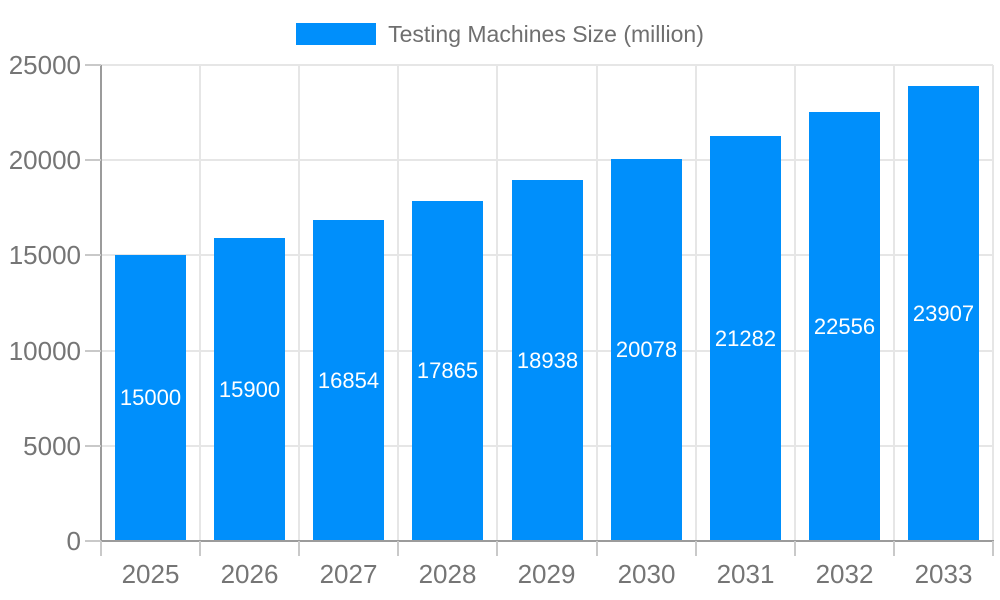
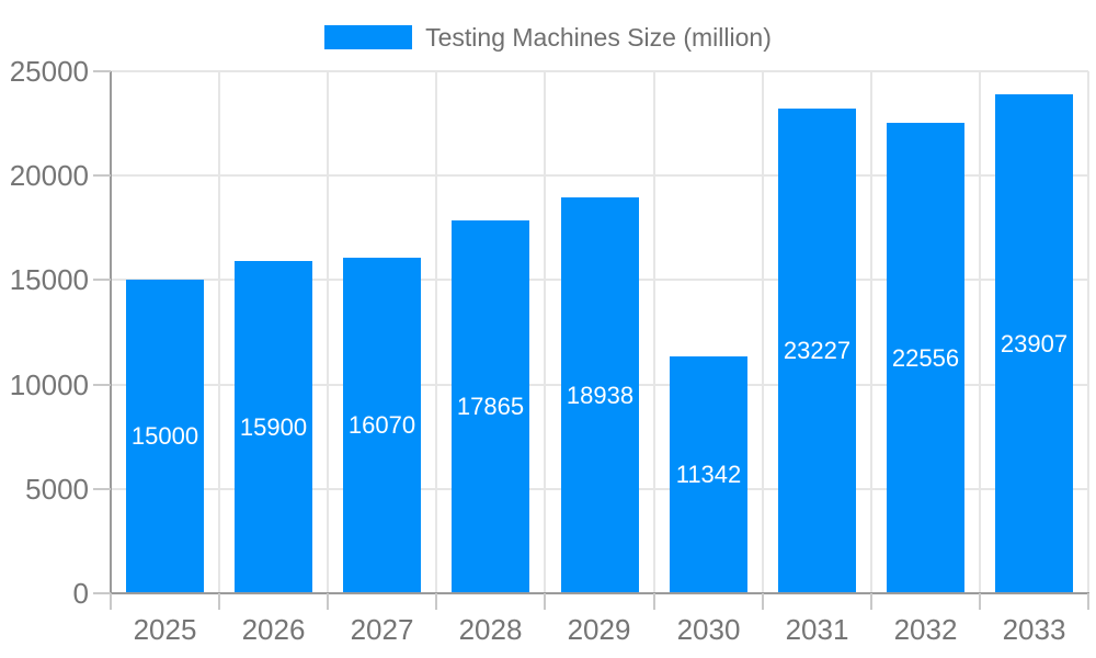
2027: 16854 -> 16070
2030: 20078 -> 11342
2031: 21282 -> 23227
